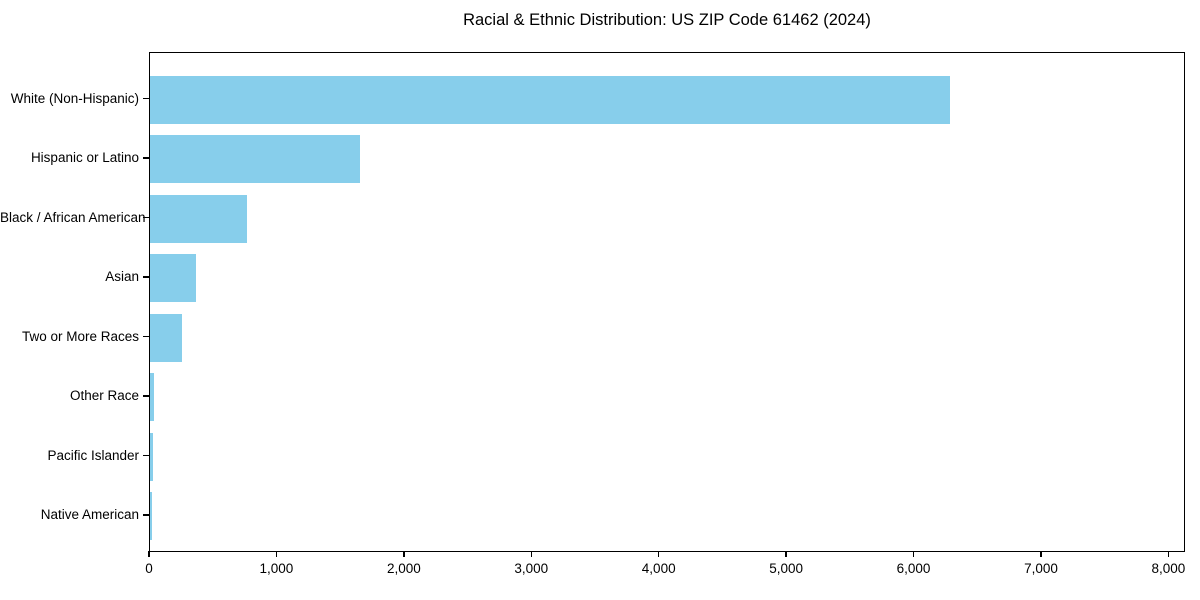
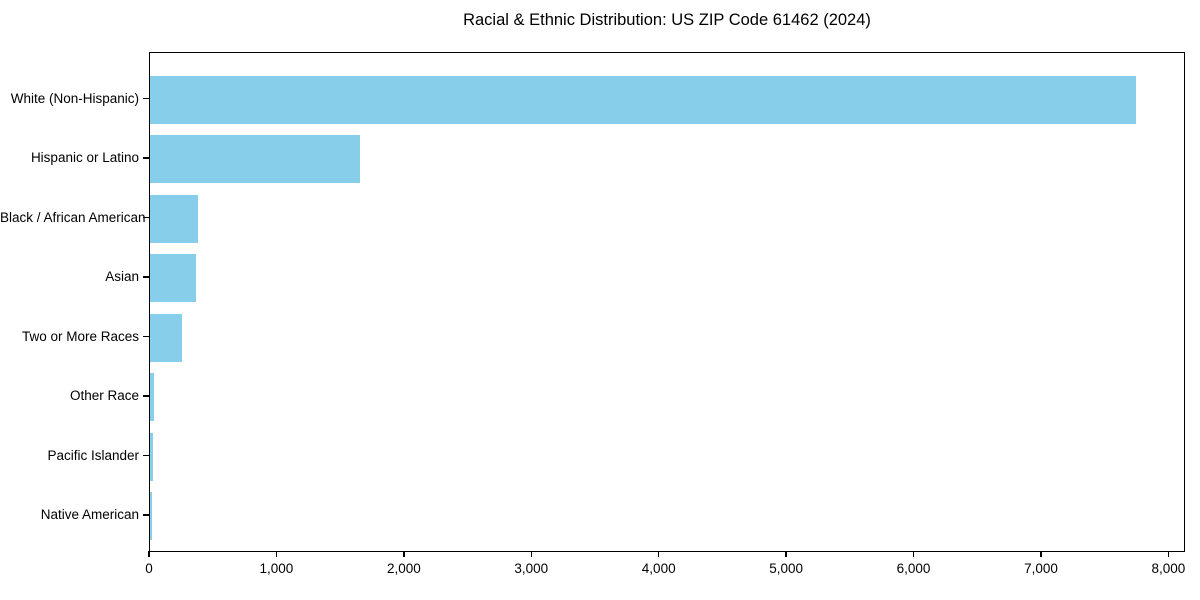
White (Non-Hispanic): 6280 -> 7740
Black / African American: 760 -> 380
